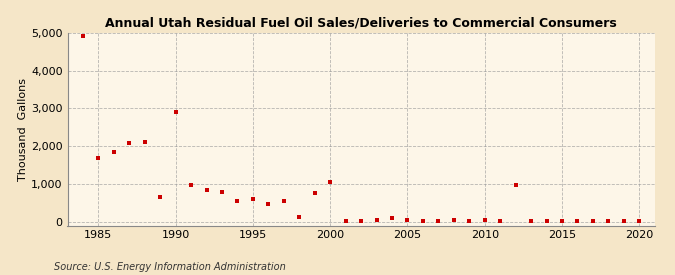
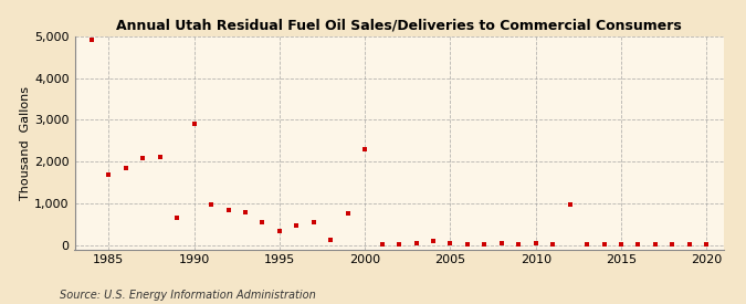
1995: 590 -> 350
2000: 1,040 -> 2,300
